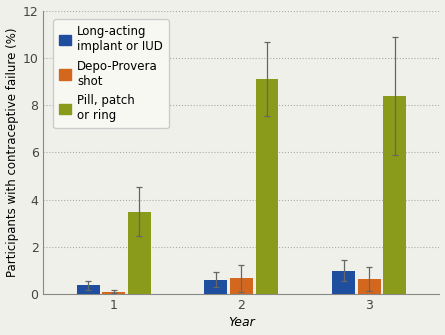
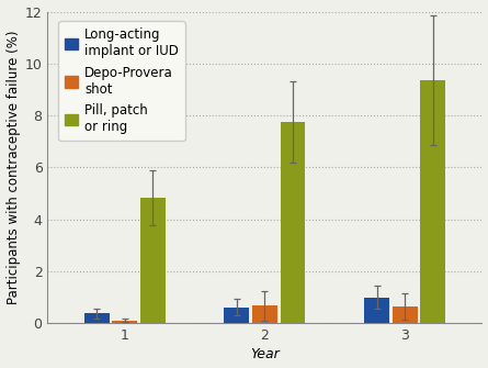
Pill, patch or ring/1: 3.50 -> 4.85
Pill, patch or ring/2: 9.10 -> 7.75
Pill, patch or ring/3: 8.40 -> 9.35
